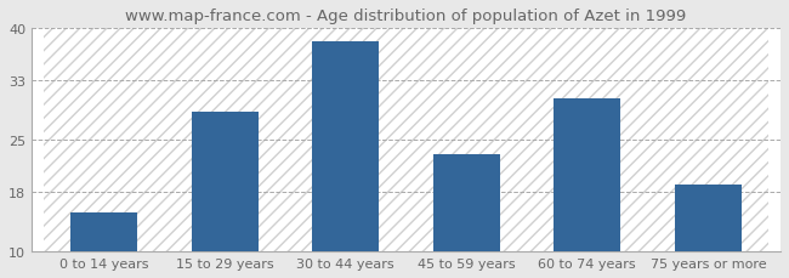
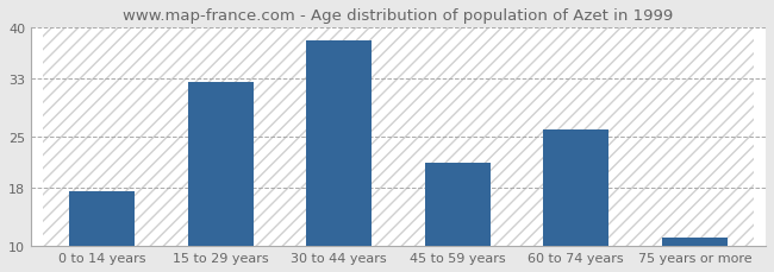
0 to 14 years: 15.2 -> 17.5
15 to 29 years: 28.8 -> 32.5
45 to 59 years: 23.0 -> 21.5
60 to 74 years: 30.6 -> 26.0
75 years or more: 19.0 -> 11.2
